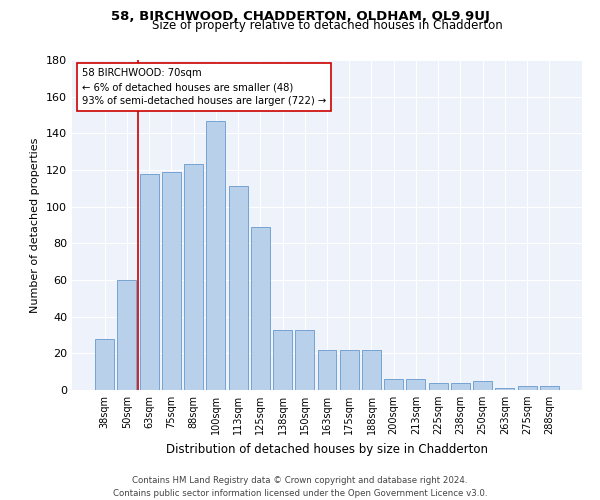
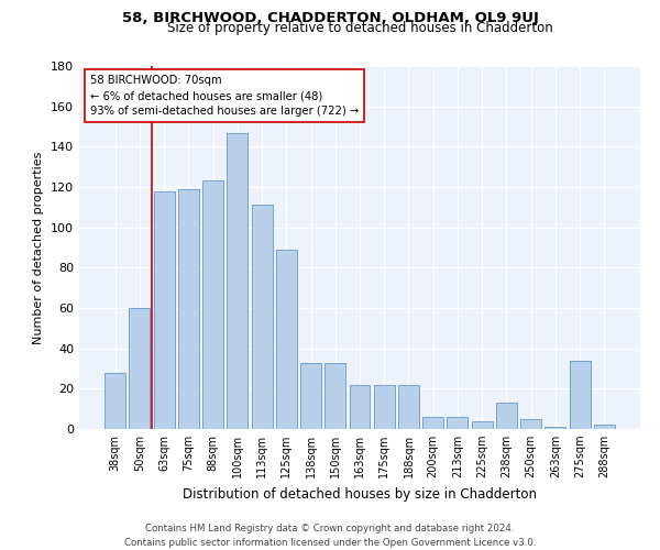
238sqm: 4 -> 13
275sqm: 2 -> 34
